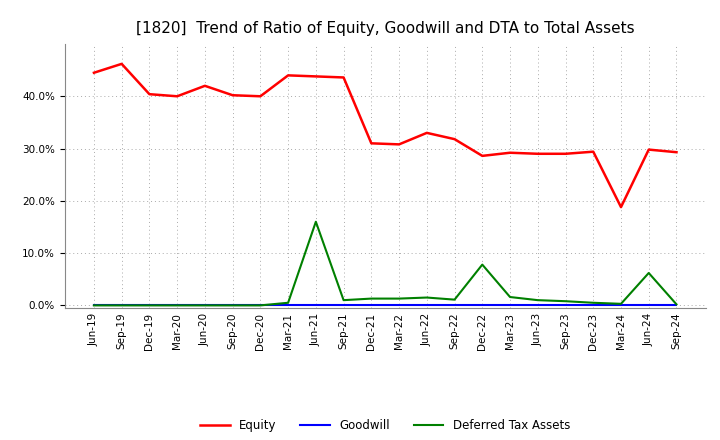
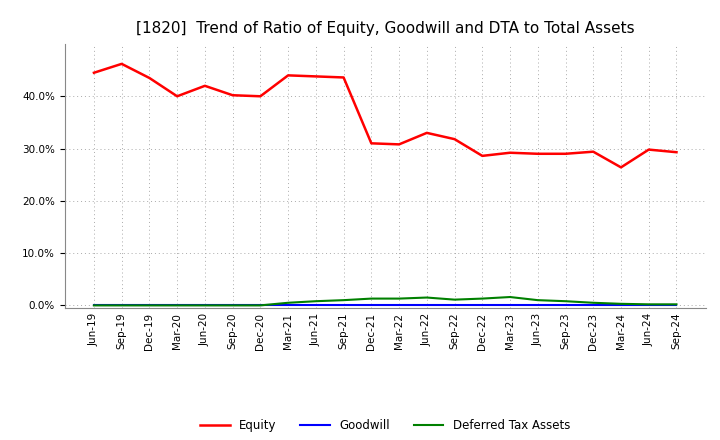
Equity/Dec-19: 40.4% -> 43.5%
Deferred Tax Assets/Jun-21: 16.0% -> 0.8%
Deferred Tax Assets/Dec-22: 7.8% -> 1.3%
Equity/Mar-24: 18.8% -> 26.4%
Deferred Tax Assets/Jun-24: 6.2% -> 0.2%
